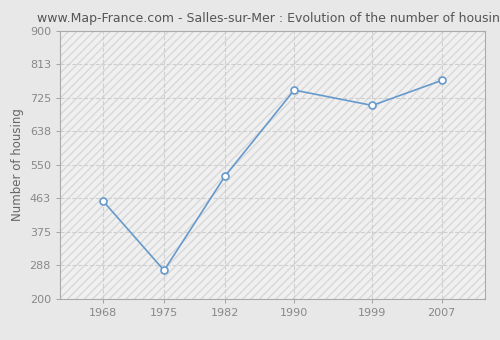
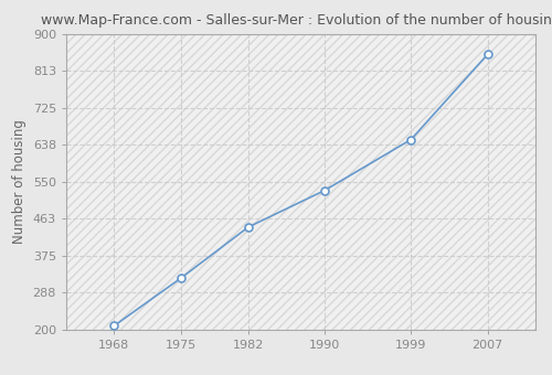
1968: 455 -> 210
1975: 275 -> 323
1982: 520 -> 443
1990: 745 -> 530
1999: 705 -> 650
2007: 770 -> 851
